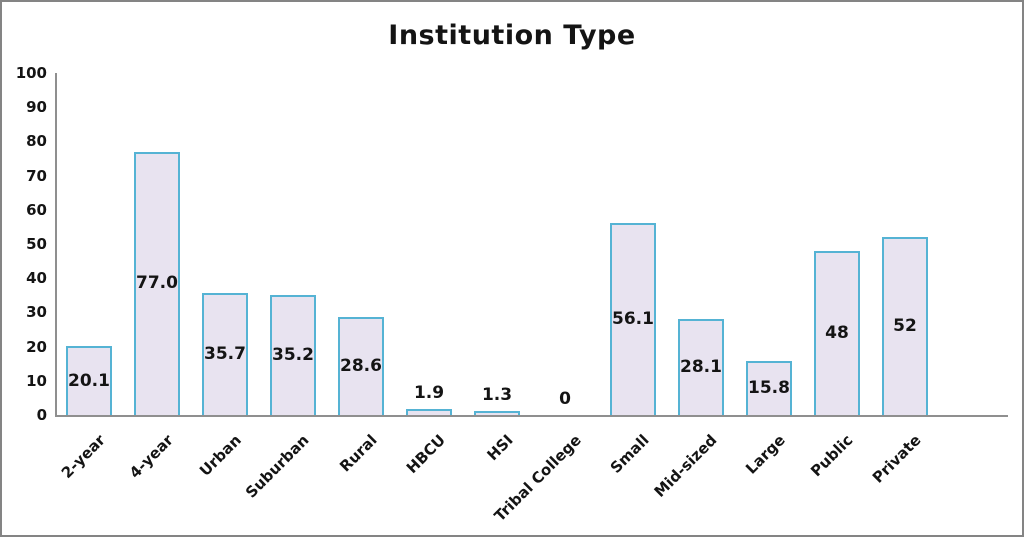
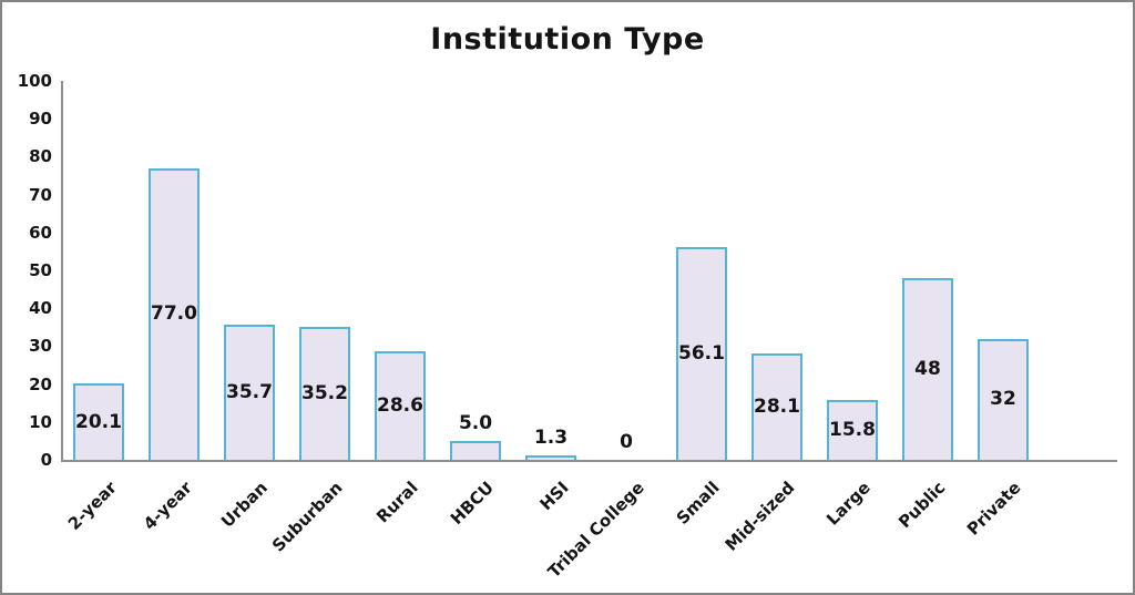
HBCU: 1.9 -> 5.0
Private: 52 -> 32
